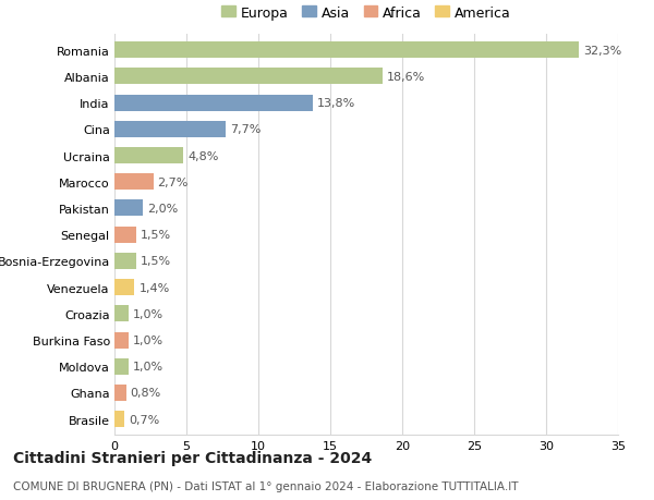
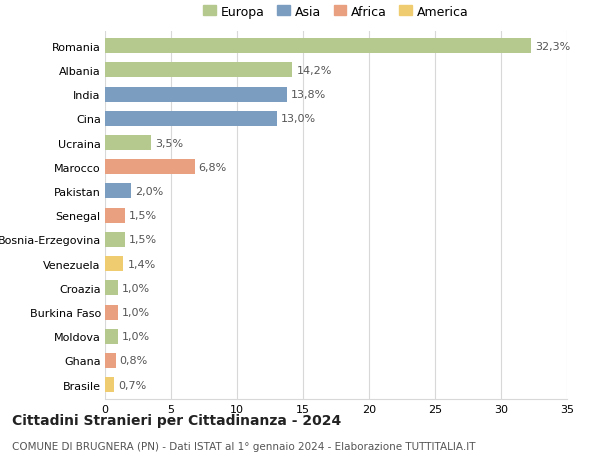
Albania: 18,6% -> 14,2%
Cina: 7,7% -> 13,0%
Ucraina: 4,8% -> 3,5%
Marocco: 2,7% -> 6,8%
